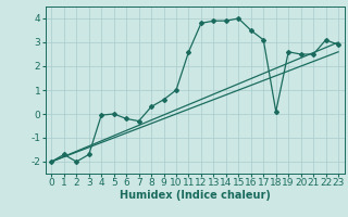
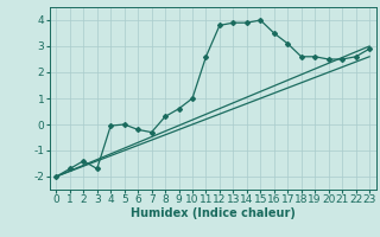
2: -2.00 -> -1.40
18: 0.10 -> 2.60
22: 3.10 -> 2.60
